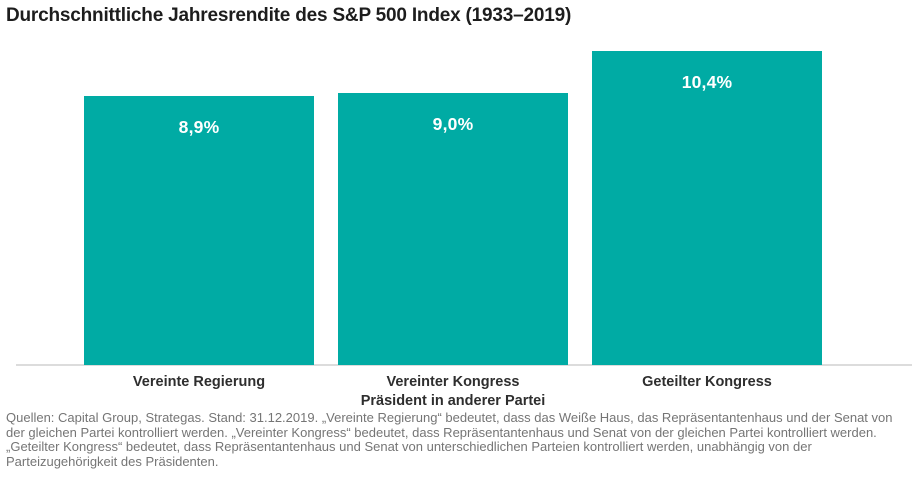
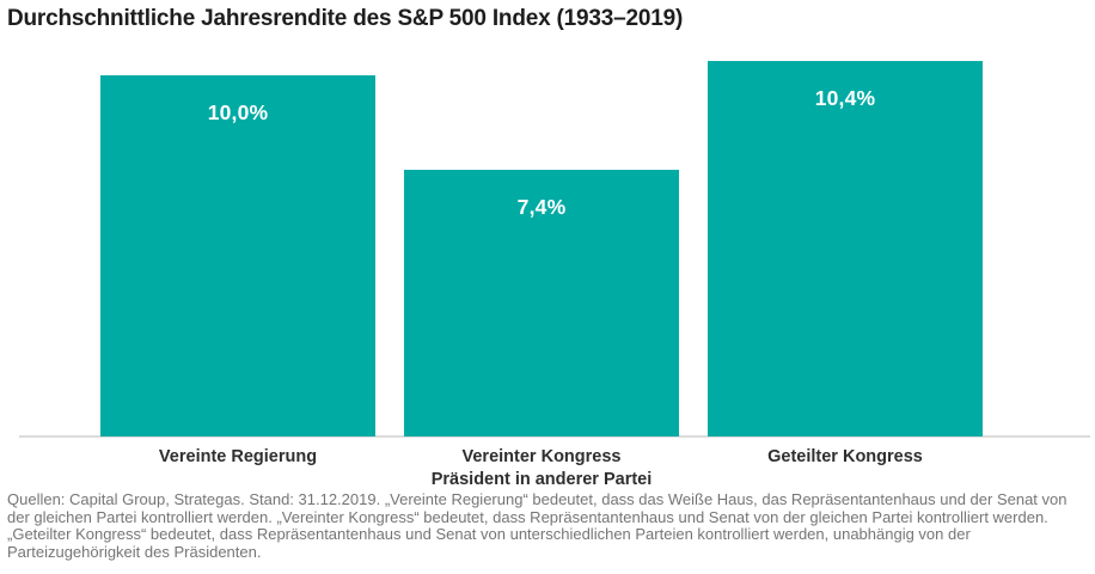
Vereinte Regierung: 8,9% -> 10,0%
Vereinter Kongress Präsident in anderer Partei: 9,0% -> 7,4%
